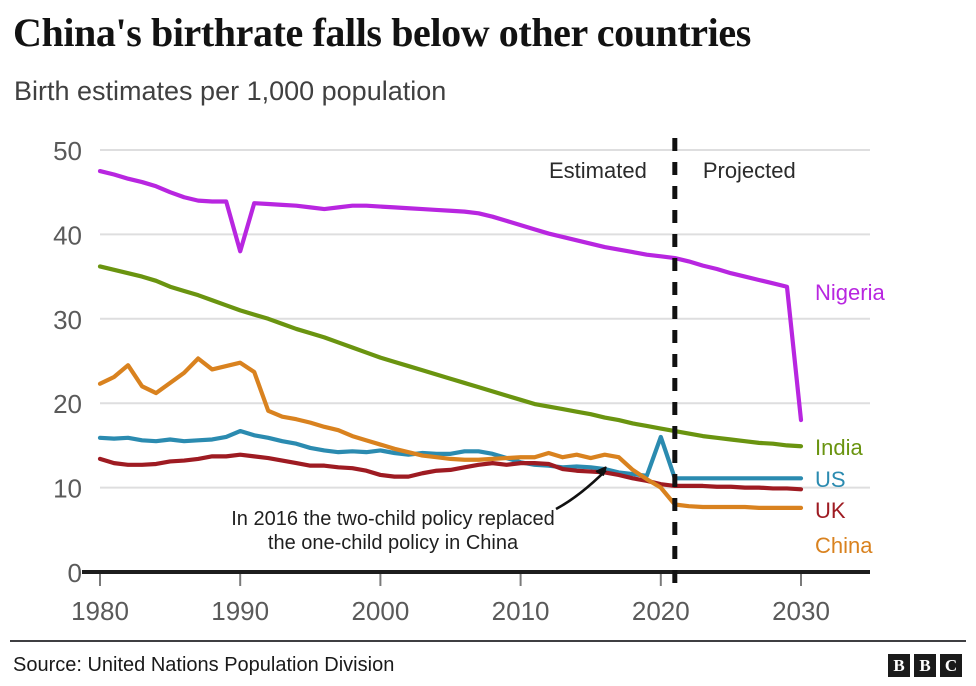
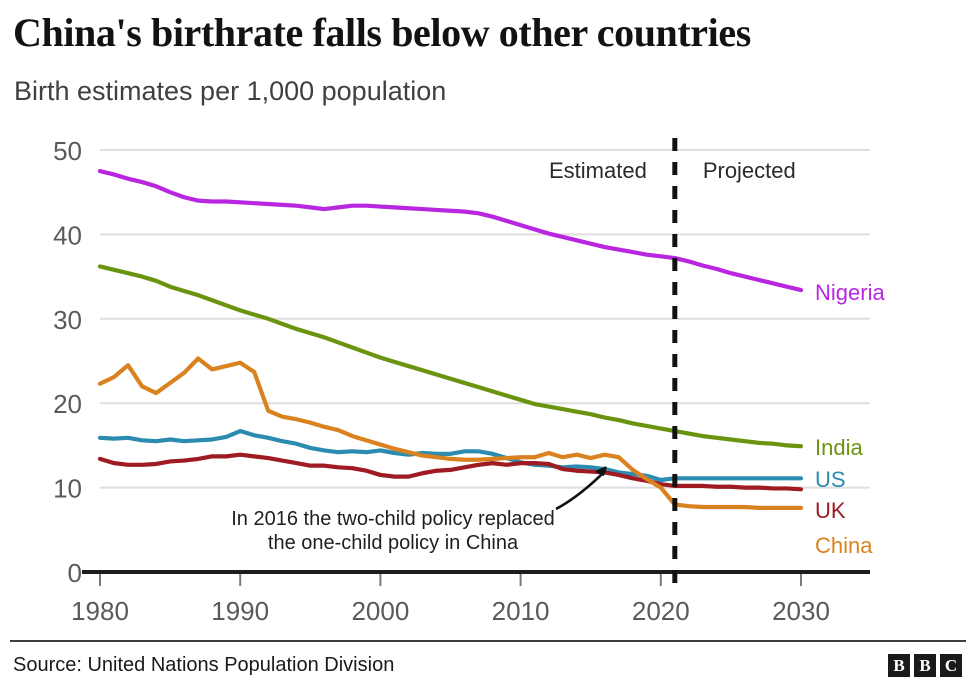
Nigeria/1990: 38 -> 44
US/2020: 16 -> 11
Nigeria/2030: 18 -> 33
